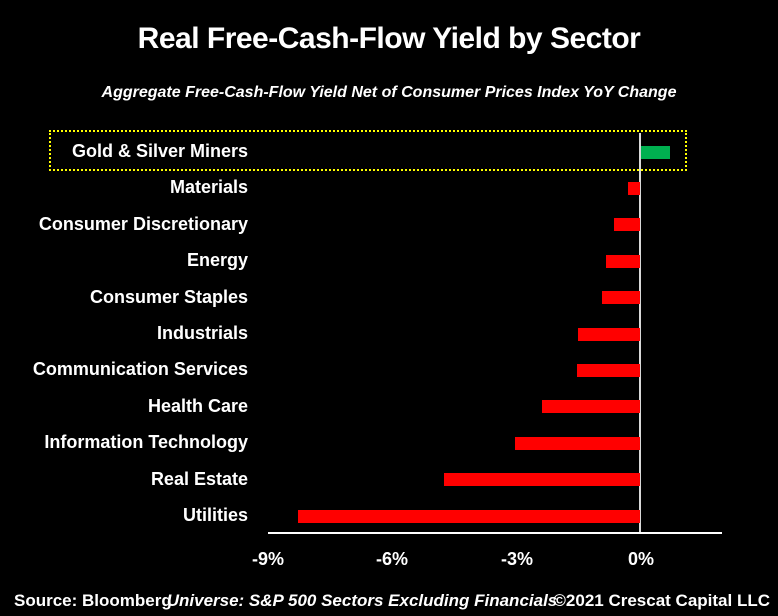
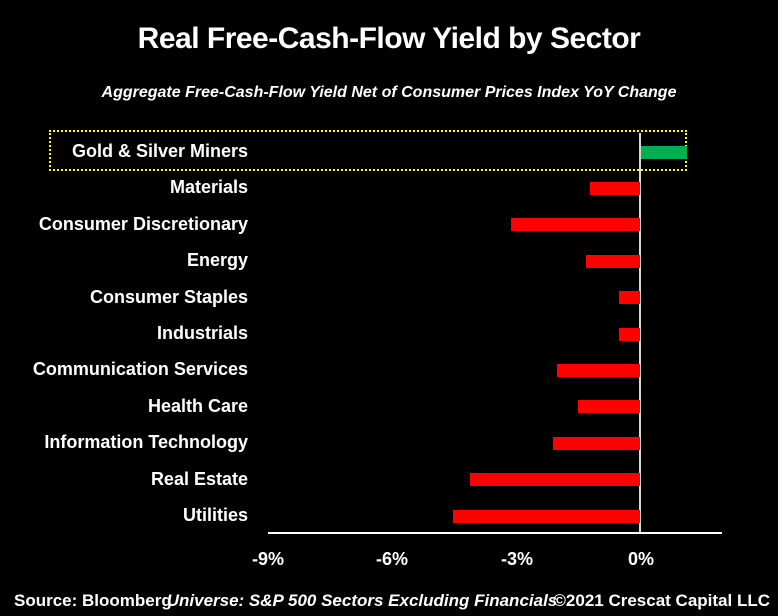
Gold & Silver Miners: 0.7% -> 1.1%
Materials: -0.3% -> -1.2%
Consumer Discretionary: -0.6% -> -3.1%
Energy: -0.8% -> -1.3%
Consumer Staples: -0.9% -> -0.5%
Industrials: -1.5% -> -0.5%
Communication Services: -1.5% -> -2.0%
Health Care: -2.4% -> -1.5%
Information Technology: -3.0% -> -2.1%
Real Estate: -4.7% -> -4.1%
Utilities: -8.2% -> -4.5%
